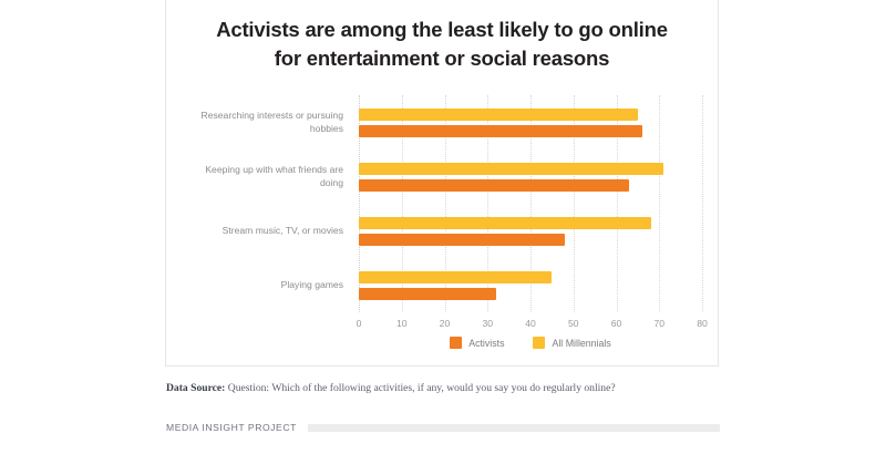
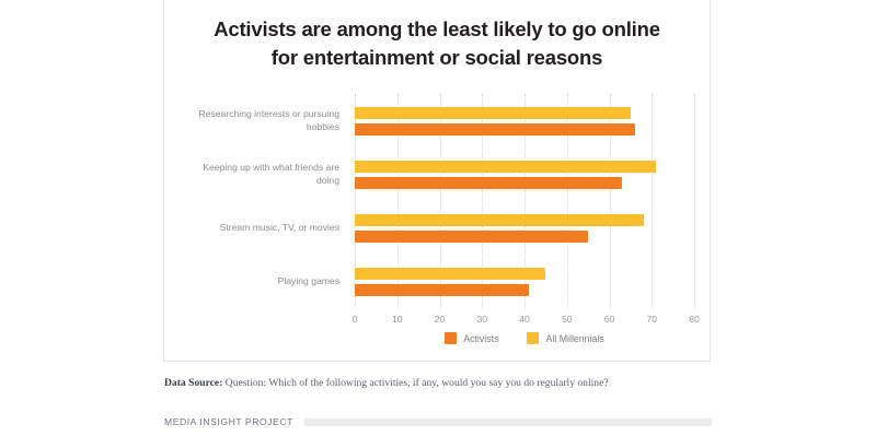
Activists/Stream music, TV, or movies: 48 -> 55
Activists/Playing games: 32 -> 41
